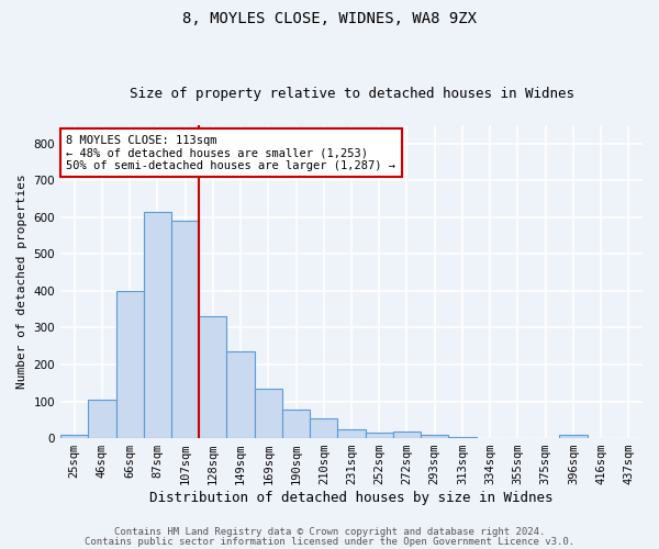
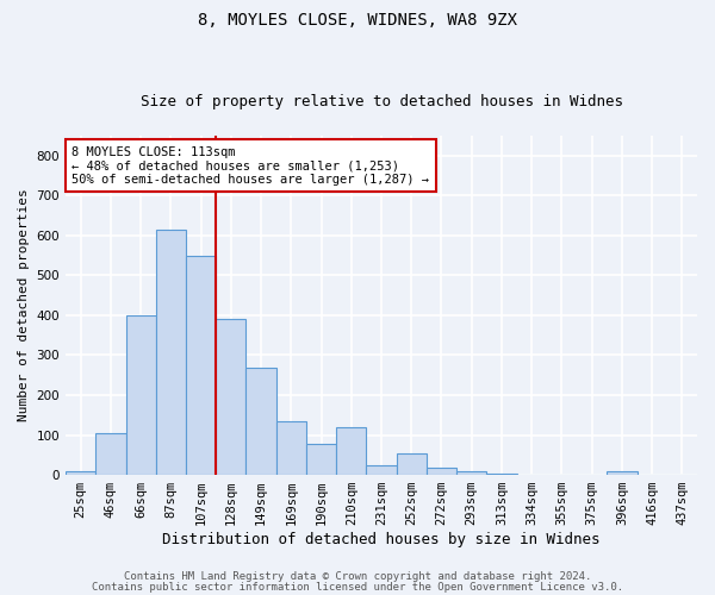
107sqm: 590 -> 550
128sqm: 330 -> 390
149sqm: 237 -> 270
210sqm: 53 -> 120
252sqm: 14 -> 55
